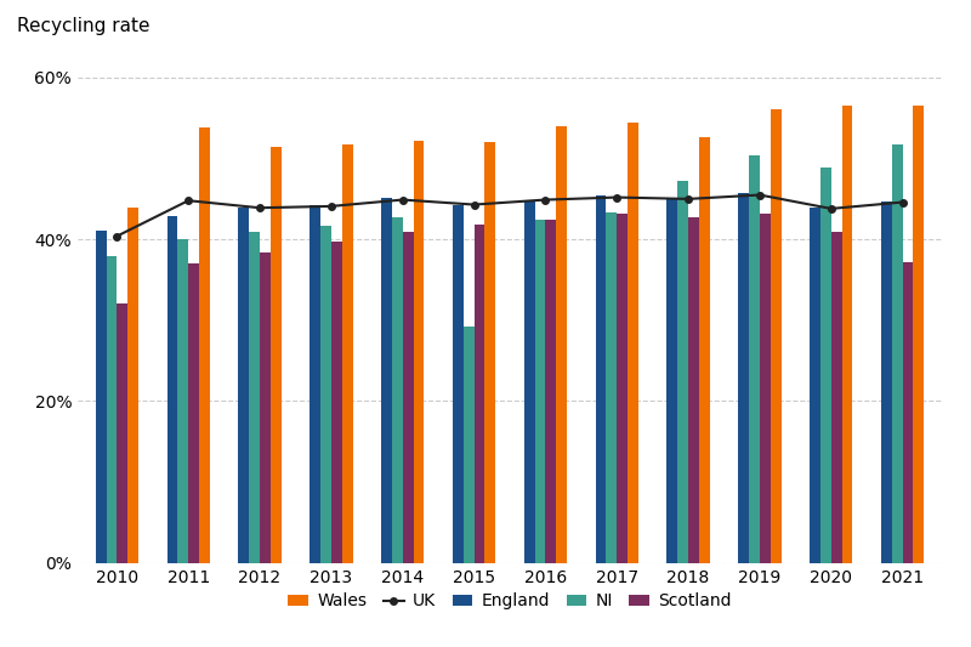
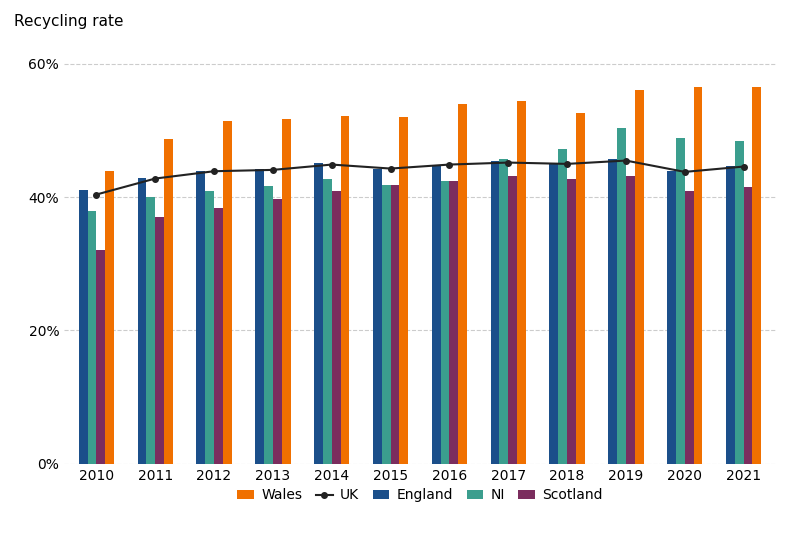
UK/2011: 44.8% -> 42.8%
Wales/2011: 53.8% -> 48.7%
NI/2015: 29.2% -> 41.9%
NI/2017: 43.4% -> 45.8%
NI/2021: 51.8% -> 48.5%
Scotland/2021: 37.2% -> 41.5%
